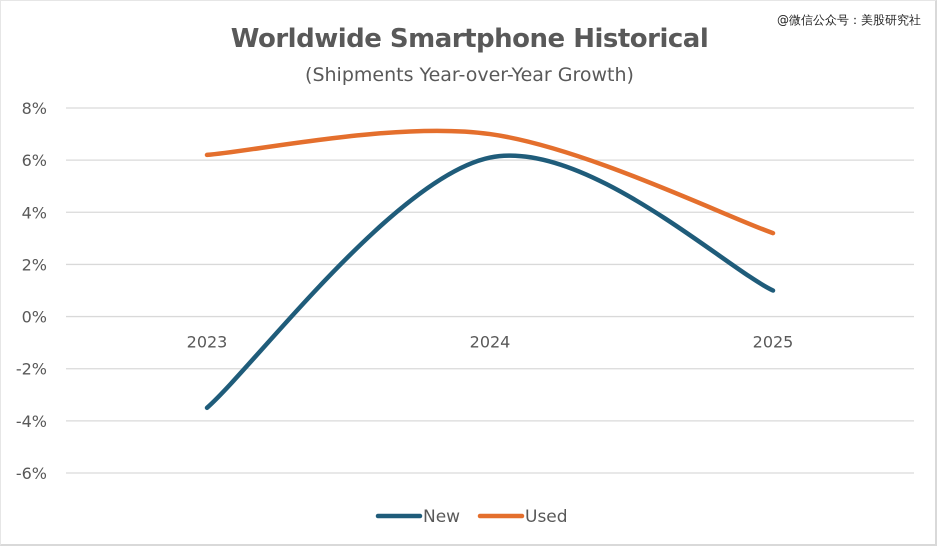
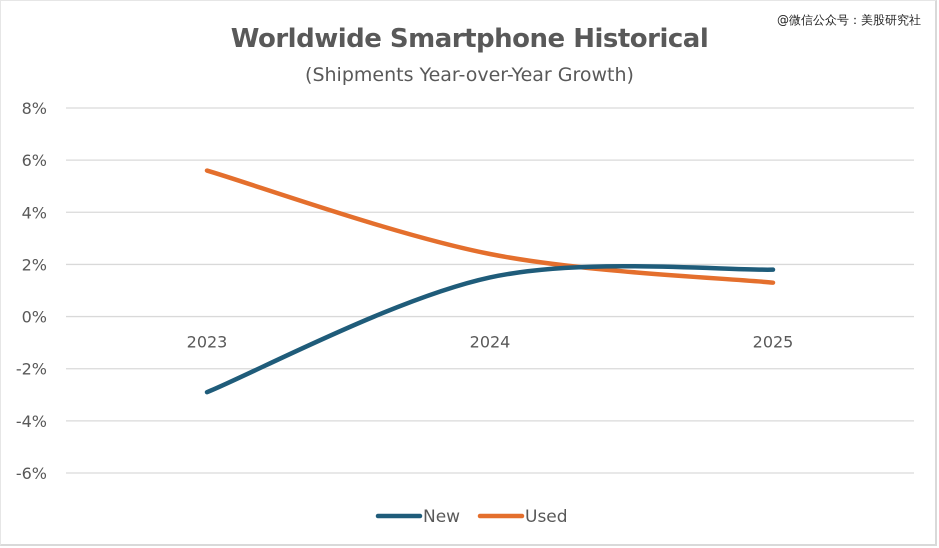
New/2023: -3.5% -> -2.9%
Used/2023: 6.2% -> 5.6%
New/2024: 6.1% -> 1.5%
Used/2024: 7.0% -> 2.4%
New/2025: 1.0% -> 1.8%
Used/2025: 3.2% -> 1.3%
